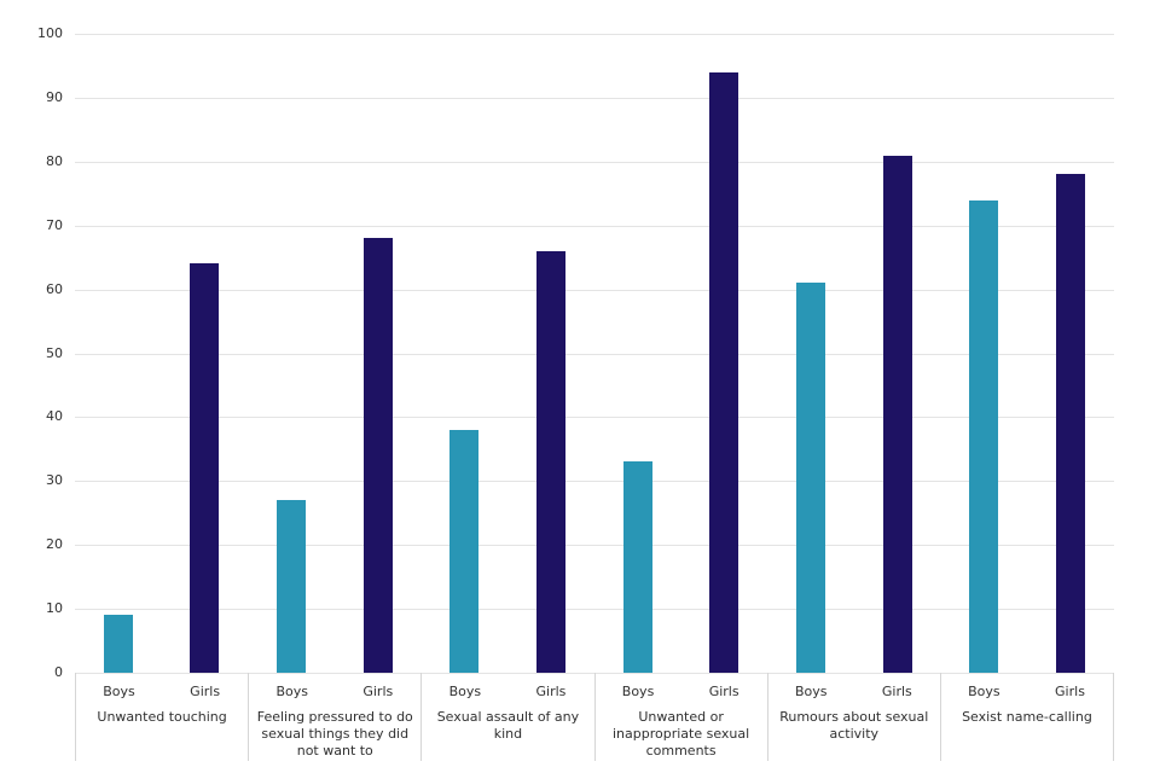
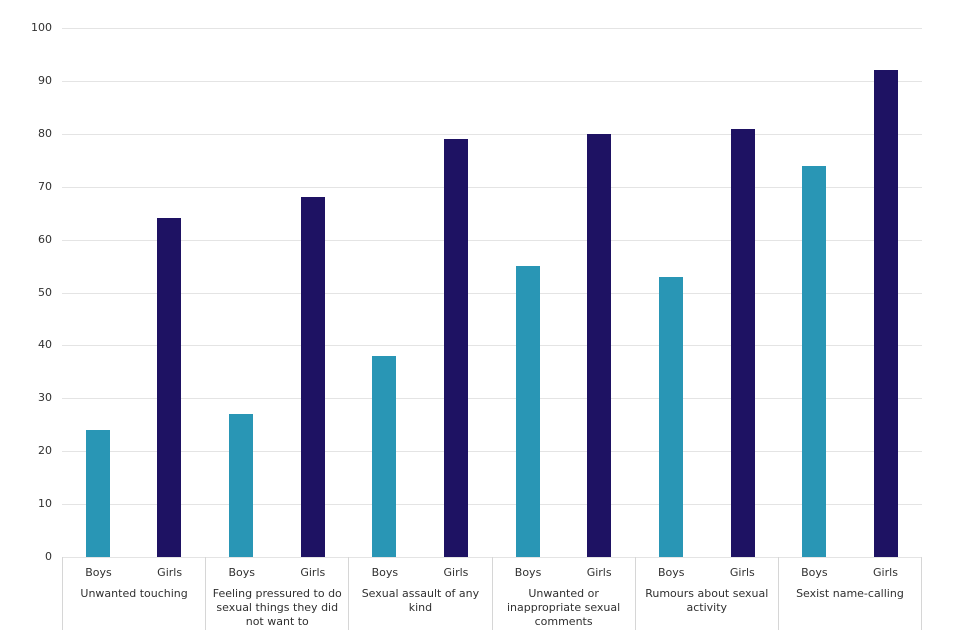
Boys/Unwanted touching: 9 -> 24
Girls/Sexual assault of any kind: 66 -> 79
Boys/Unwanted or inappropriate sexual comments: 33 -> 55
Girls/Unwanted or inappropriate sexual comments: 94 -> 80
Boys/Rumours about sexual activity: 61 -> 53
Girls/Sexist name-calling: 78 -> 92
